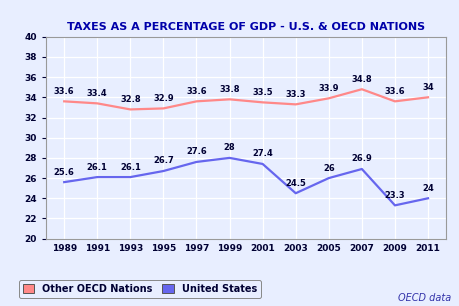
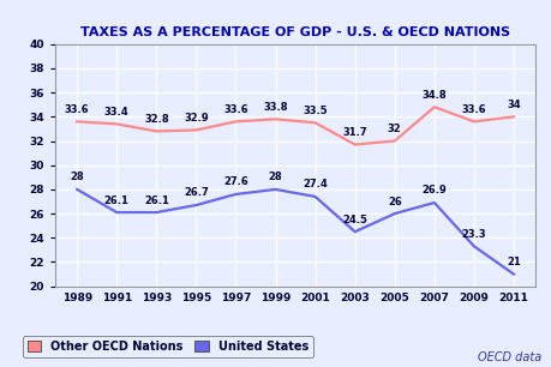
United States/1989: 25.6 -> 28
Other OECD Nations/2003: 33.3 -> 31.7
Other OECD Nations/2005: 33.9 -> 32
United States/2011: 24 -> 21
